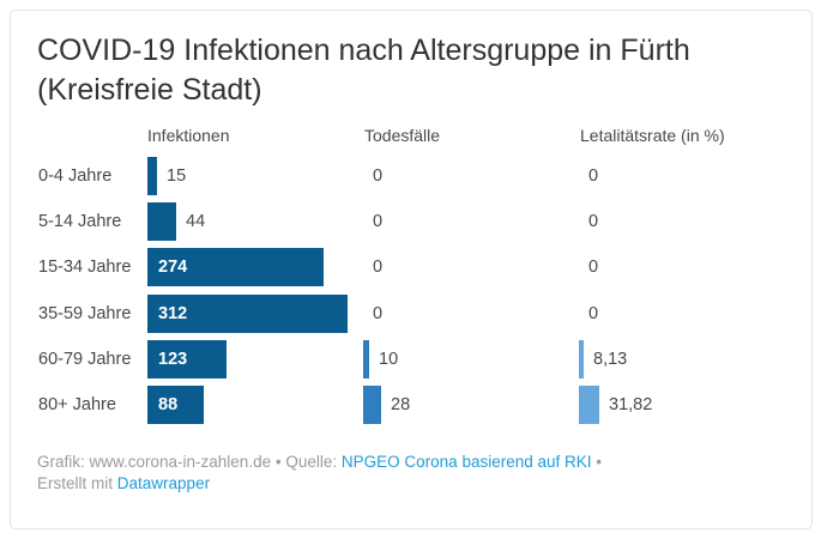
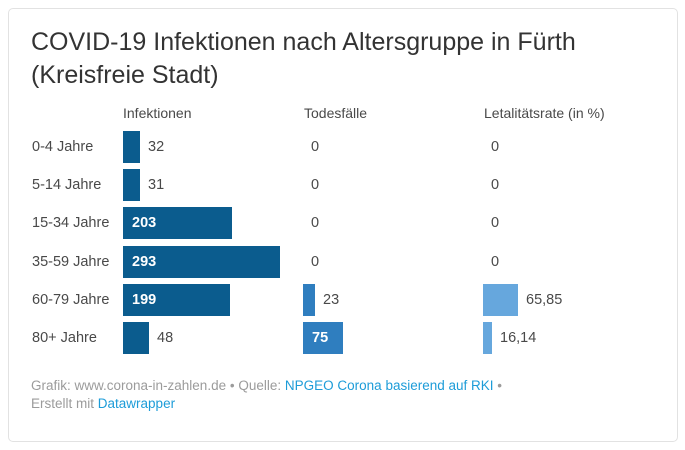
Infektionen/0-4 Jahre: 15 -> 32
Infektionen/5-14 Jahre: 44 -> 31
Infektionen/15-34 Jahre: 274 -> 203
Infektionen/35-59 Jahre: 312 -> 293
Infektionen/60-79 Jahre: 123 -> 199
Todesfälle/60-79 Jahre: 10 -> 23
Letalitätsrate (in %)/60-79 Jahre: 8,13 -> 65,85
Infektionen/80+ Jahre: 88 -> 48
Todesfälle/80+ Jahre: 28 -> 75
Letalitätsrate (in %)/80+ Jahre: 31,82 -> 16,14
